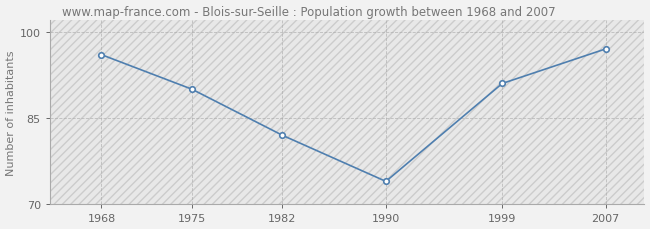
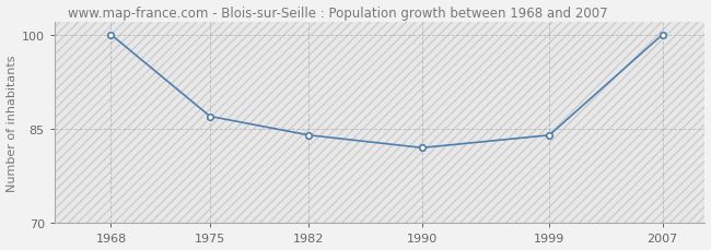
1968: 96 -> 100
1975: 90 -> 87
1982: 82 -> 84
1990: 74 -> 82
1999: 91 -> 84
2007: 97 -> 100
